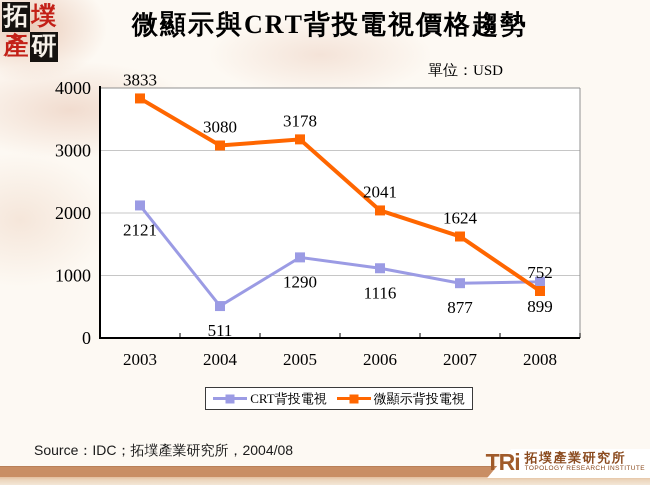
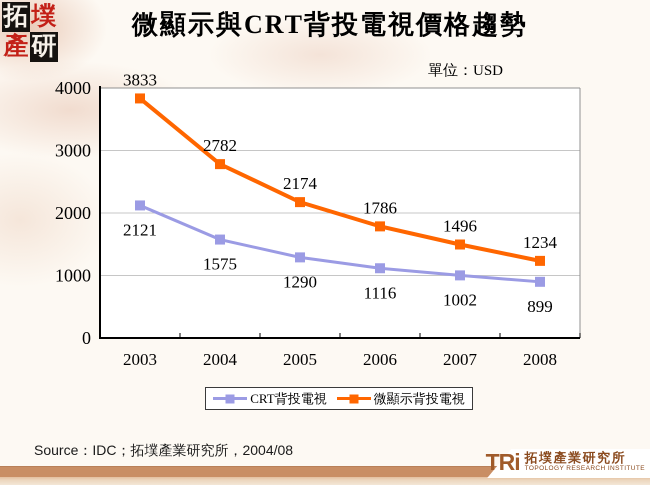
CRT背投電視/2004: 511 -> 1575
微顯示背投電視/2004: 3080 -> 2782
微顯示背投電視/2005: 3178 -> 2174
微顯示背投電視/2006: 2041 -> 1786
CRT背投電視/2007: 877 -> 1002
微顯示背投電視/2007: 1624 -> 1496
微顯示背投電視/2008: 752 -> 1234
